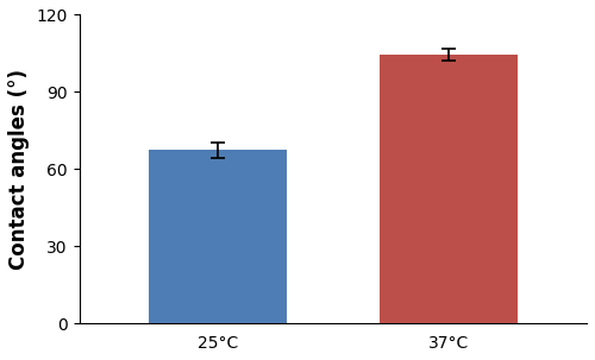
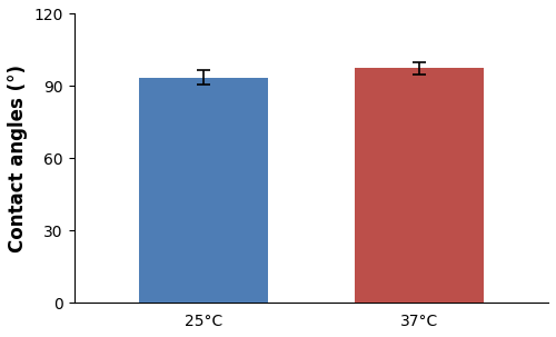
25°C: 67.5 -> 93.5
37°C: 104.5 -> 97.5
